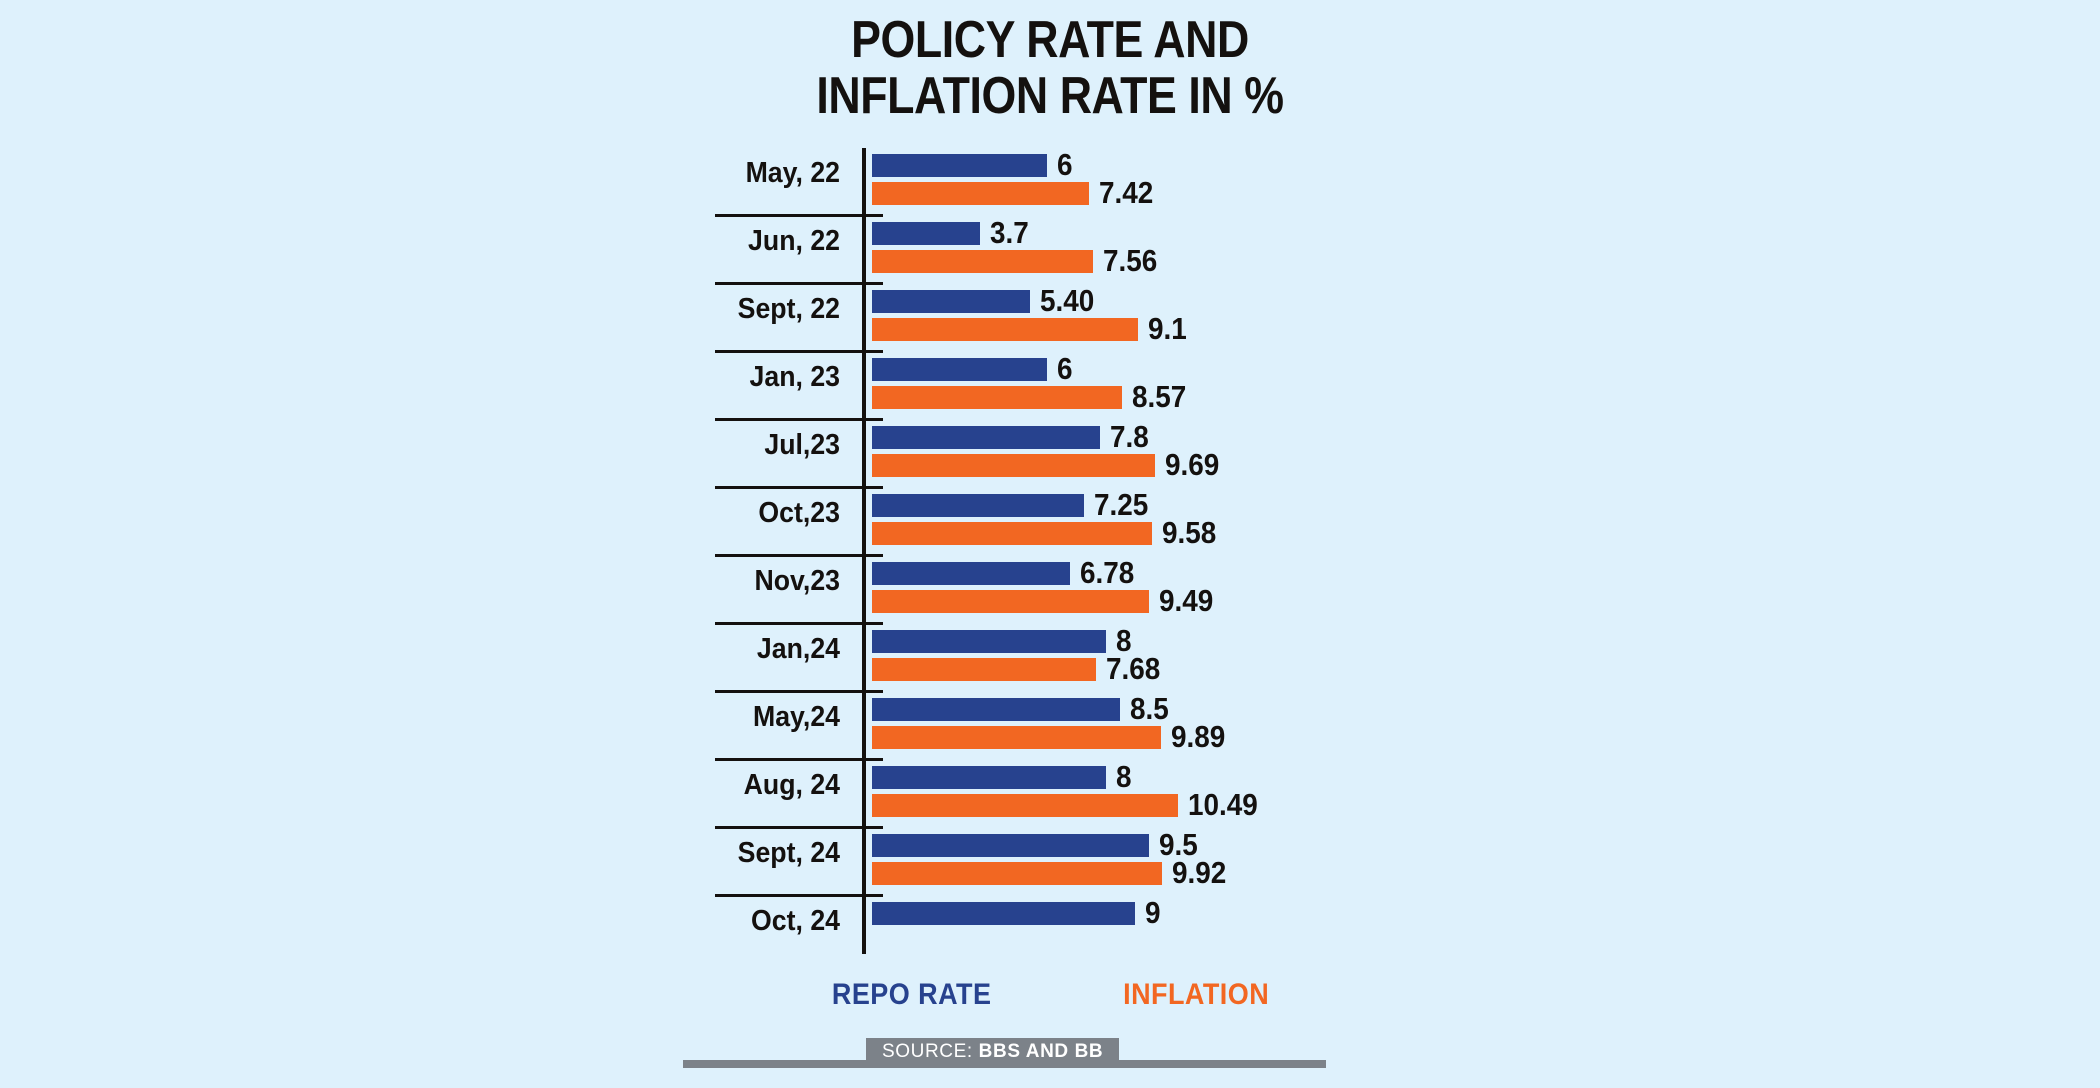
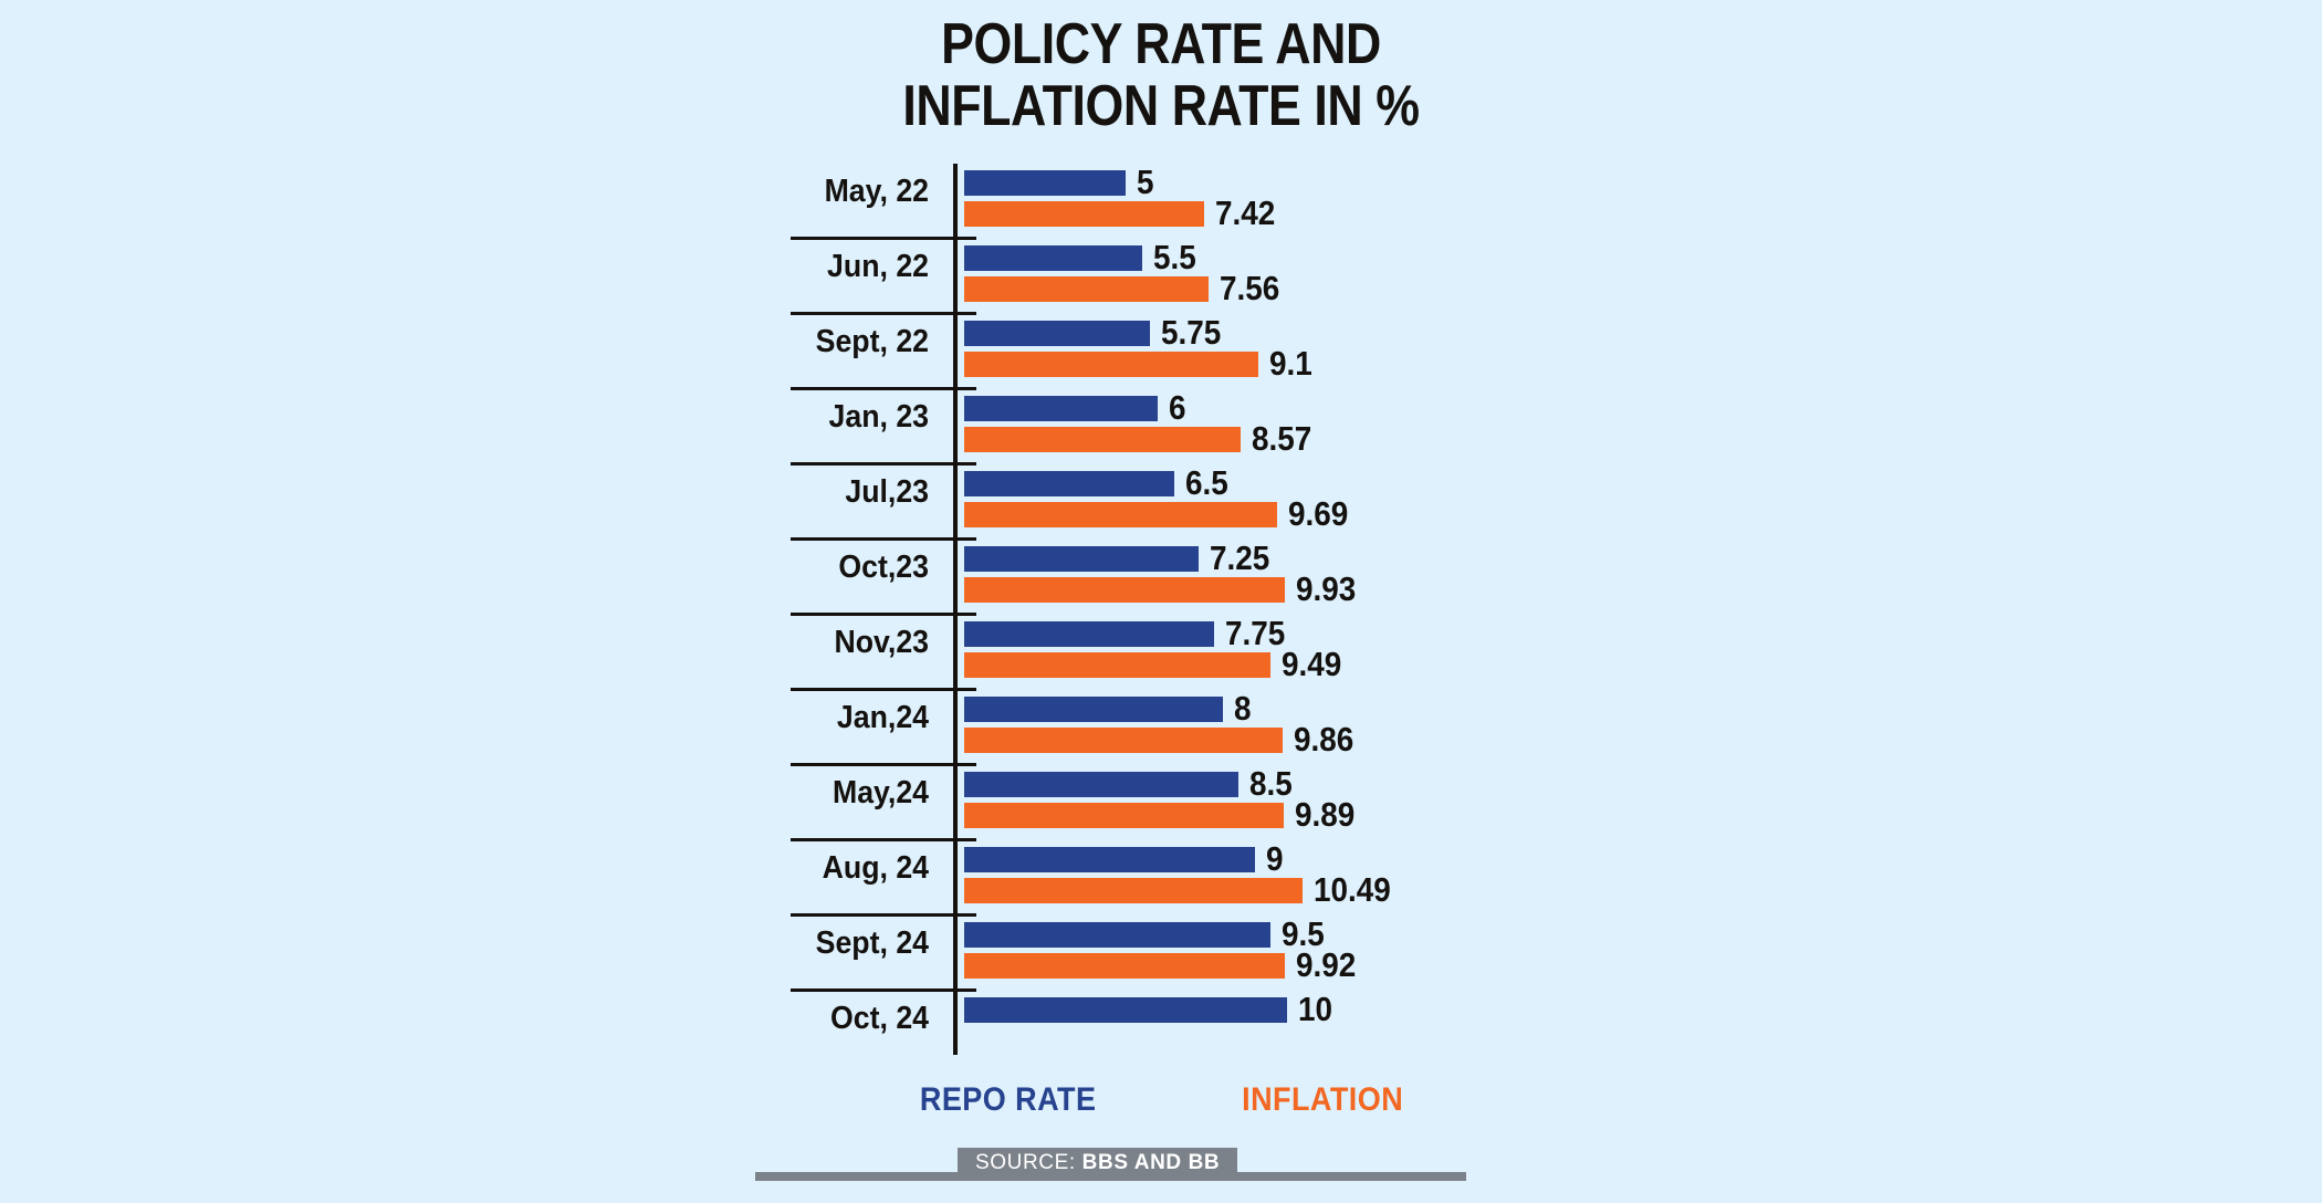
REPO RATE/May, 22: 6 -> 5
REPO RATE/Jun, 22: 3.7 -> 5.5
REPO RATE/Sept, 22: 5.40 -> 5.75
REPO RATE/Jul,23: 7.8 -> 6.5
INFLATION/Oct,23: 9.58 -> 9.93
REPO RATE/Nov,23: 6.78 -> 7.75
INFLATION/Jan,24: 7.68 -> 9.86
REPO RATE/Aug, 24: 8 -> 9
REPO RATE/Oct, 24: 9 -> 10
